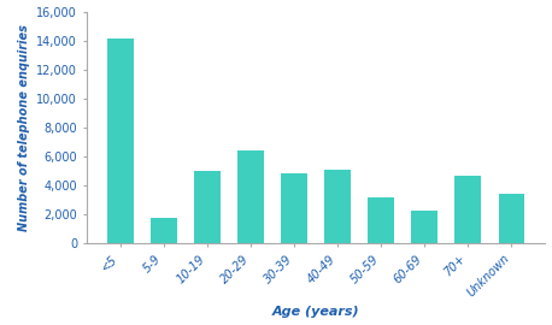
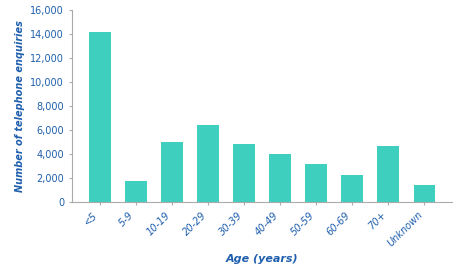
40-49: 5,100 -> 4,000
Unknown: 3,400 -> 1,400
